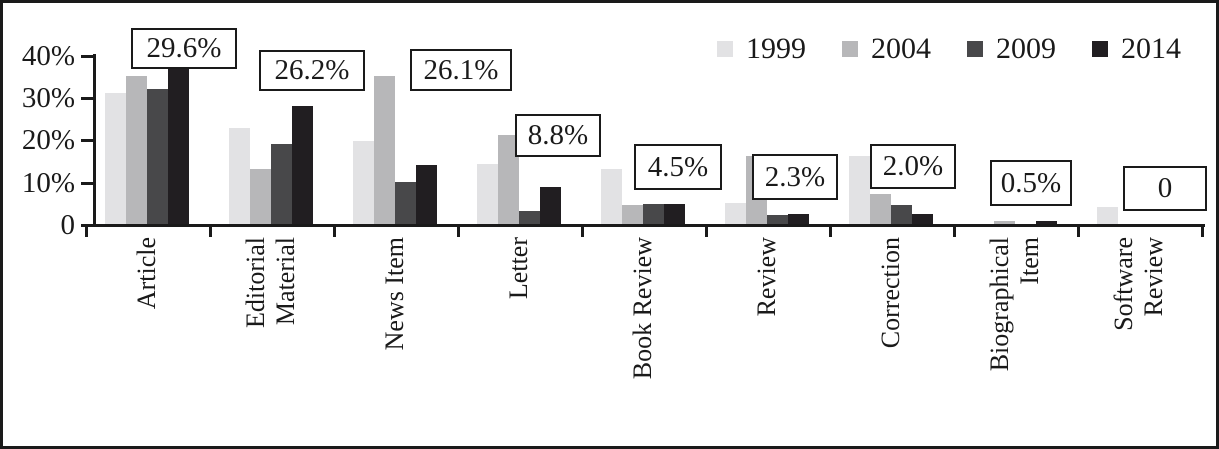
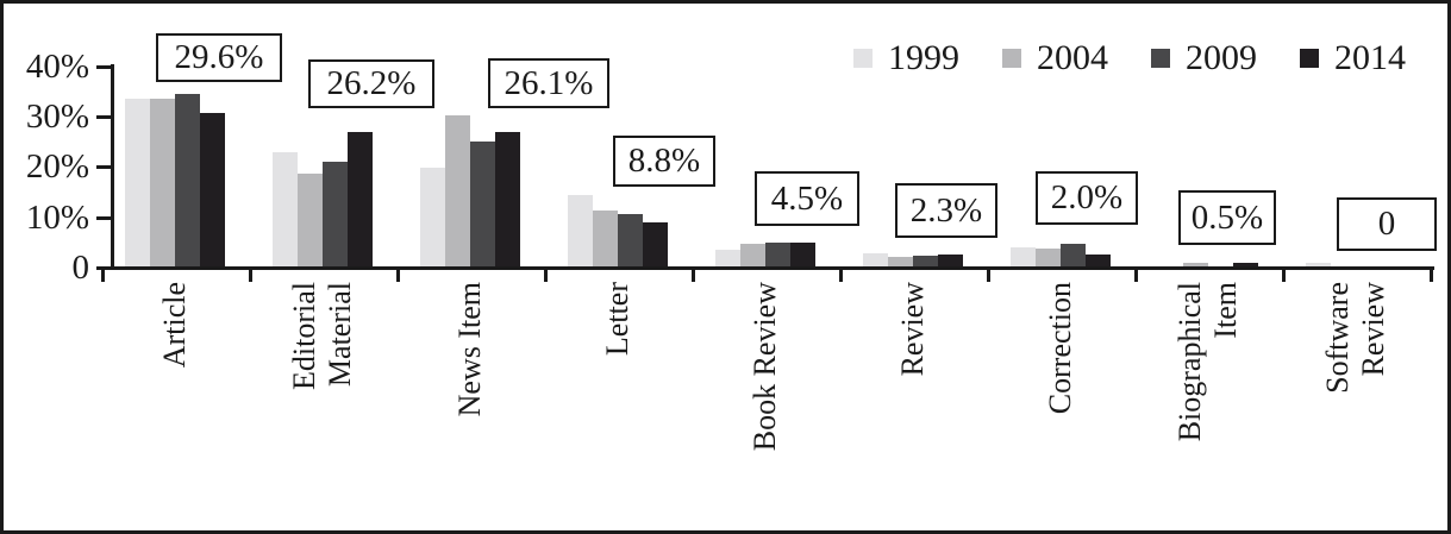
1999/Article: 31% -> 33%
2004/Article: 35% -> 33%
2009/Article: 32% -> 34%
2014/Article: 37% -> 30%
2004/Editorial Material: 13% -> 18%
2009/Editorial Material: 19% -> 21%
2014/Editorial Material: 28% -> 27%
2004/News Item: 35% -> 30%
2009/News Item: 10% -> 25%
2014/News Item: 14% -> 27%
2004/Letter: 21% -> 11%
2009/Letter: 3% -> 10%
1999/Book Review: 13% -> 3%
1999/Review: 5% -> 3%
2004/Review: 16% -> 2%
1999/Correction: 16% -> 4%
2004/Correction: 7% -> 4%
1999/Software Review: 4% -> 1%
